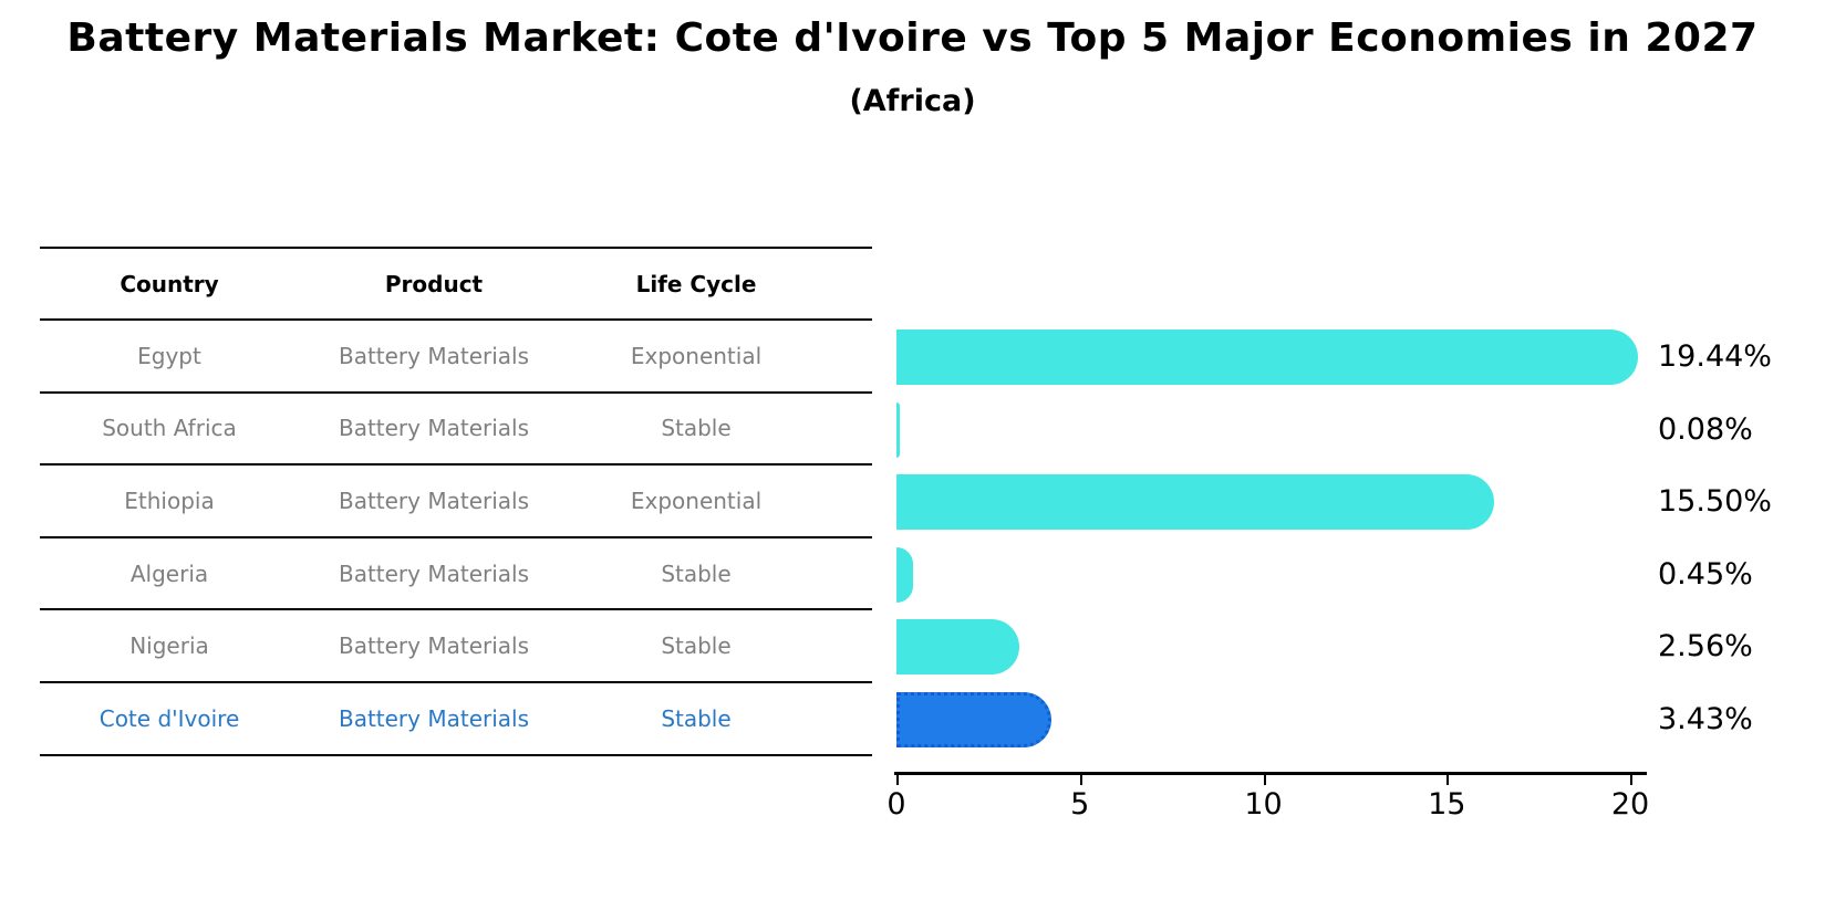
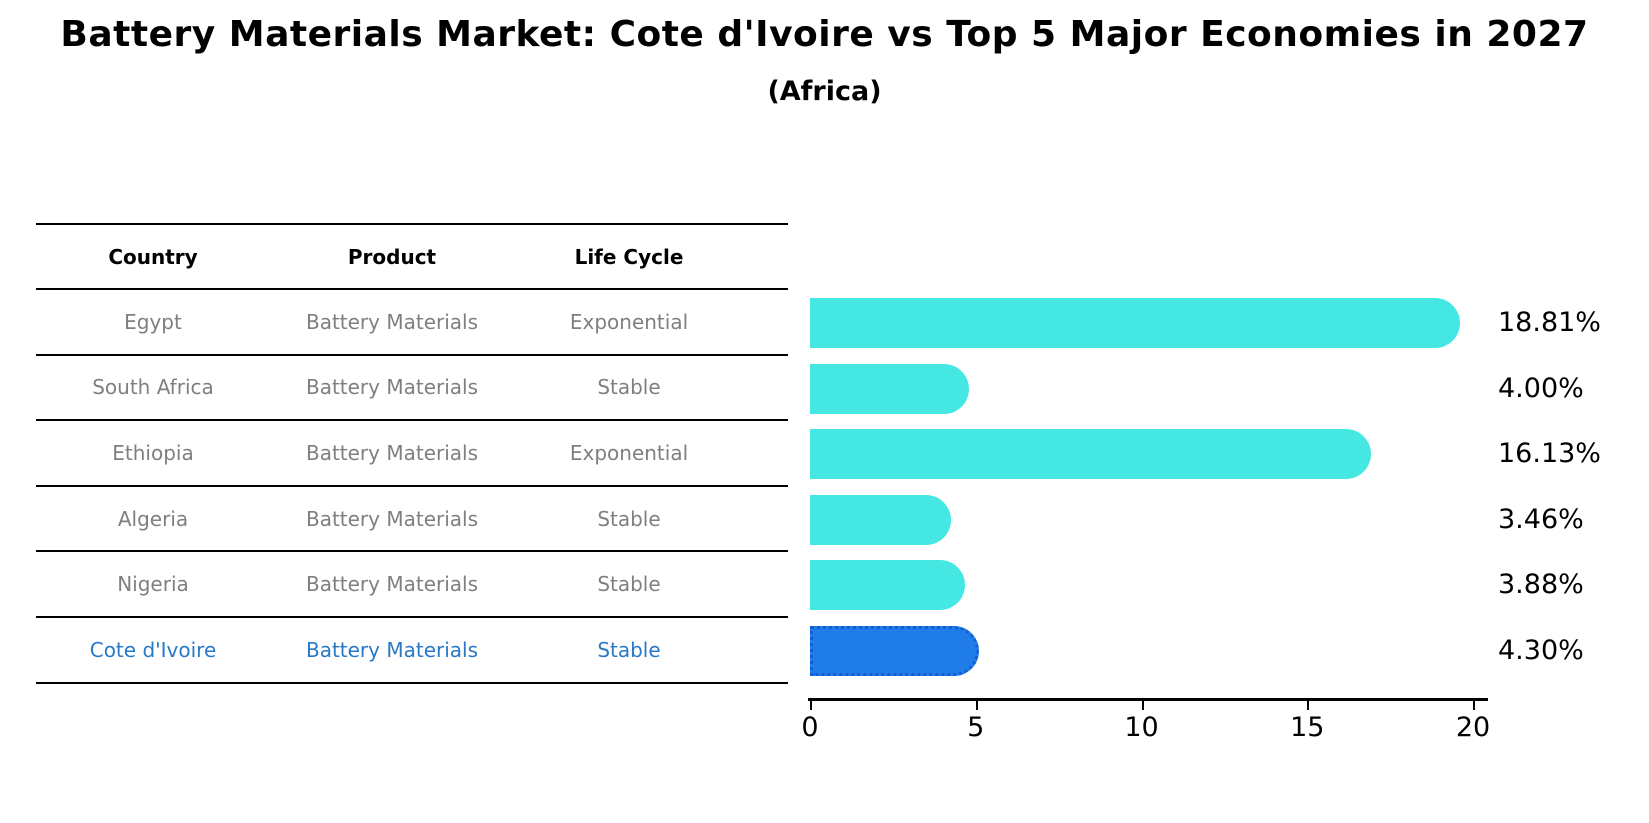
Egypt: 19.44% -> 18.81%
South Africa: 0.08% -> 4.00%
Ethiopia: 15.50% -> 16.13%
Algeria: 0.45% -> 3.46%
Nigeria: 2.56% -> 3.88%
Cote d'Ivoire: 3.43% -> 4.30%
